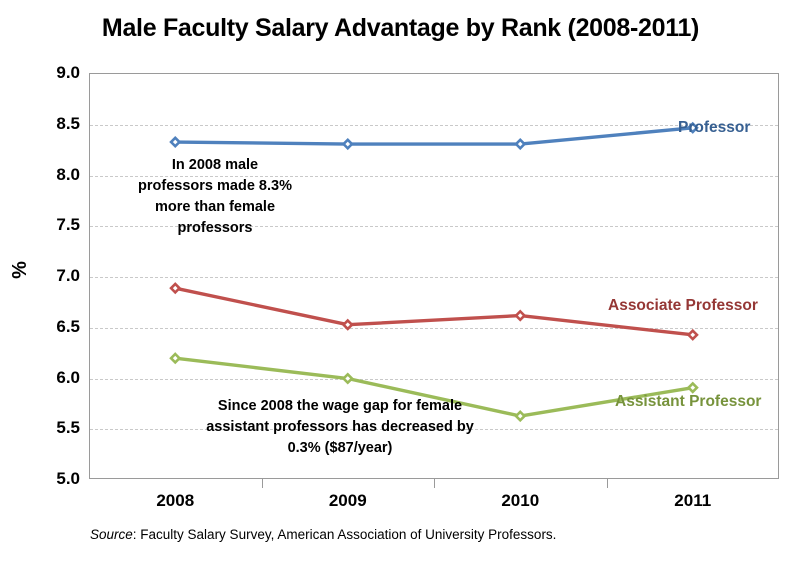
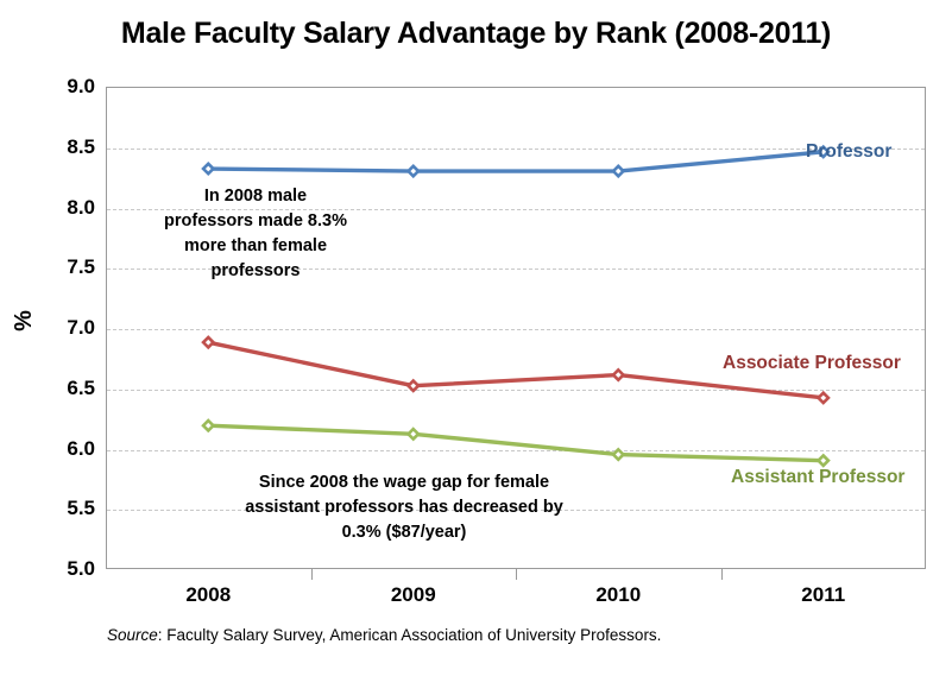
Assistant Professor/2009: 5.99 -> 6.12
Assistant Professor/2010: 5.62 -> 5.95
